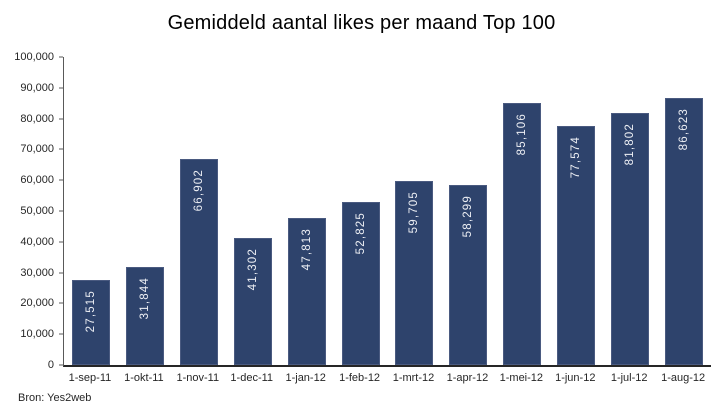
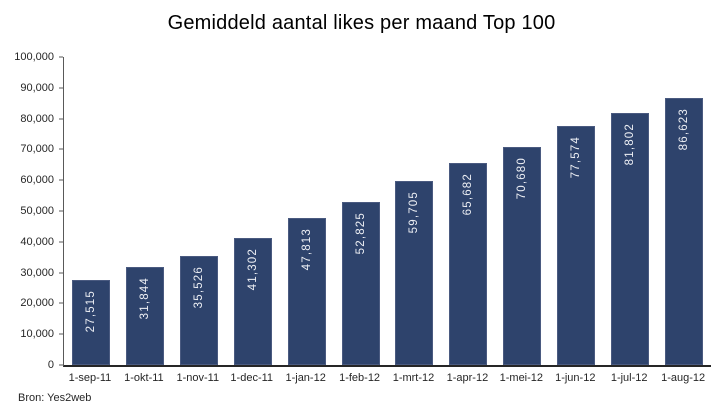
1-nov-11: 66,902 -> 35,526
1-apr-12: 58,299 -> 65,682
1-mei-12: 85,106 -> 70,680
